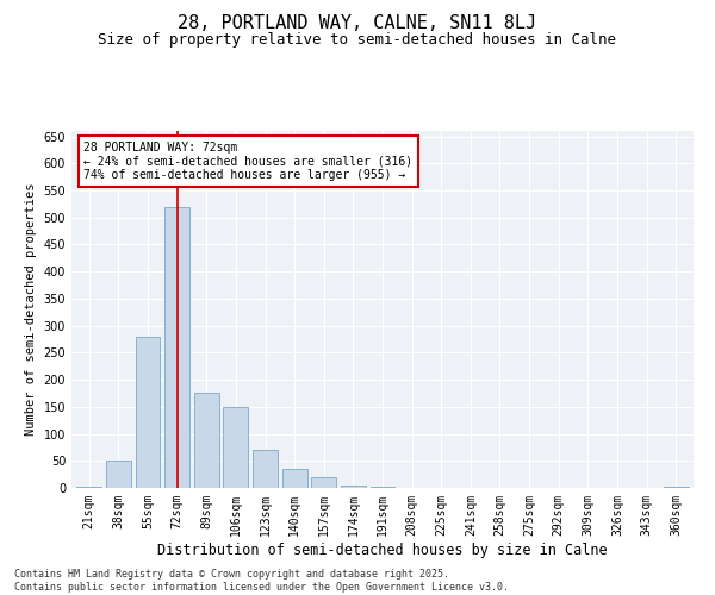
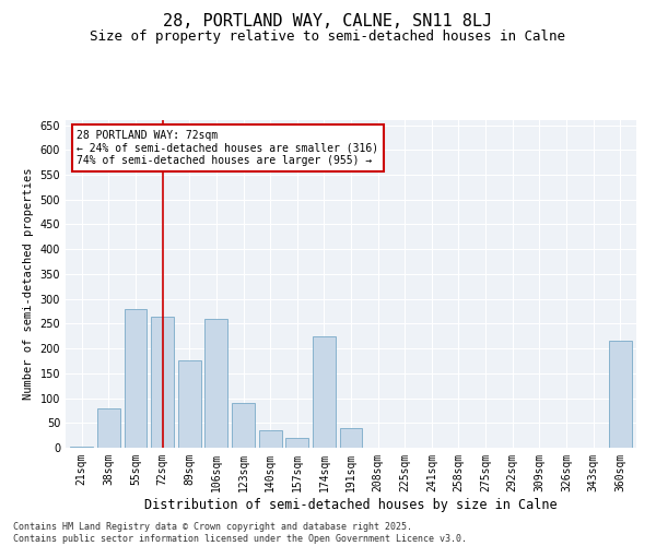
38sqm: 50 -> 80
72sqm: 520 -> 265
106sqm: 150 -> 260
123sqm: 70 -> 90
174sqm: 5 -> 225
191sqm: 2 -> 40
360sqm: 2 -> 215
